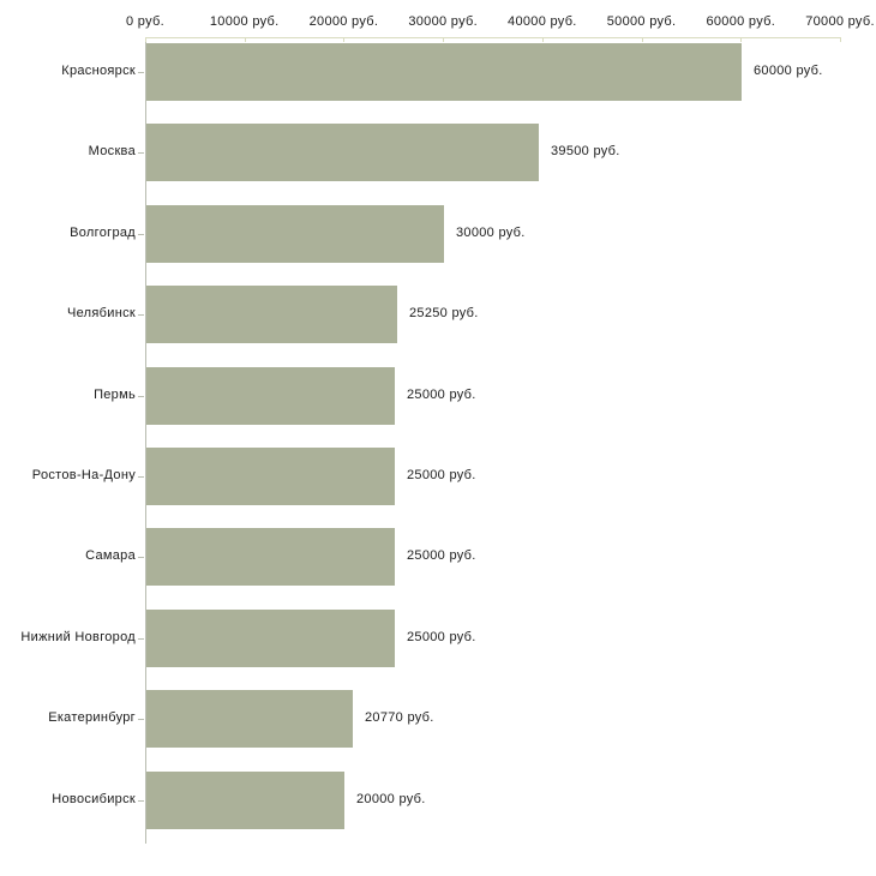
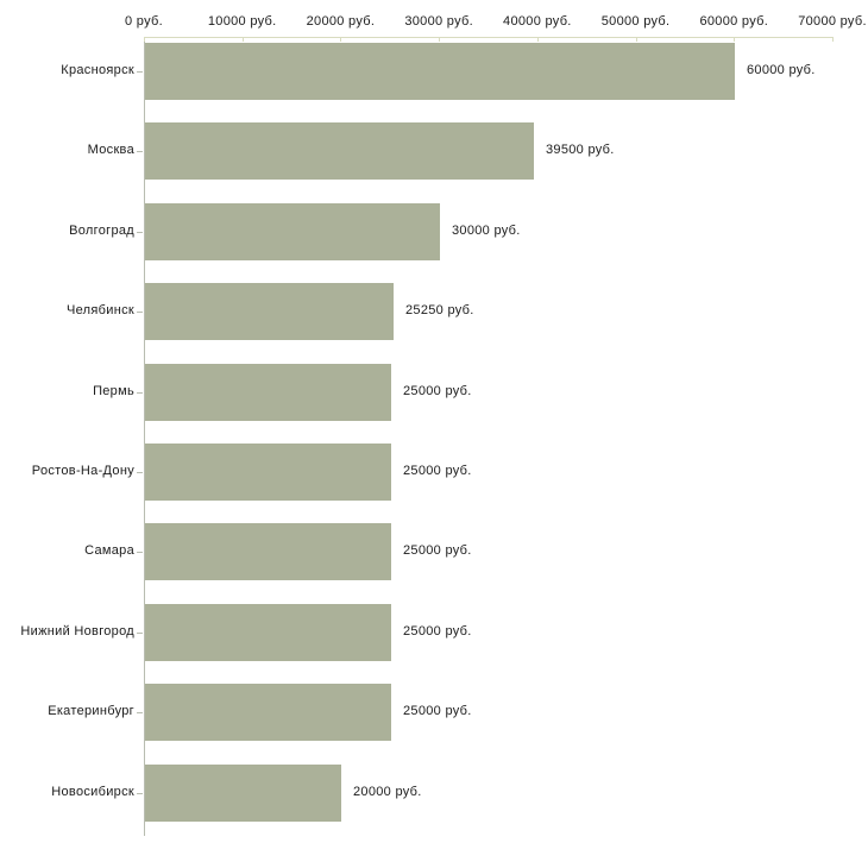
Екатеринбург: 20770 -> 25000
